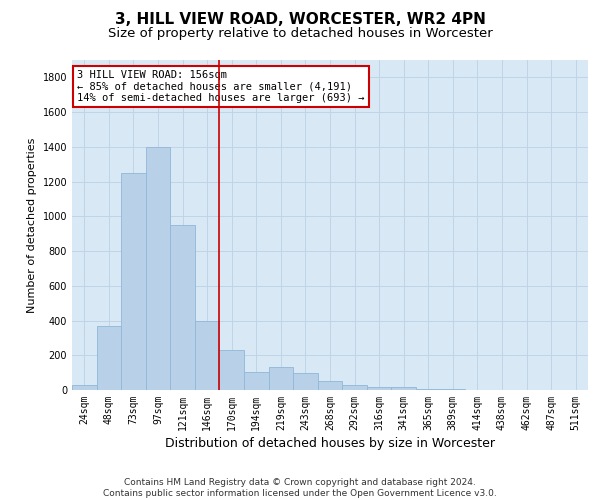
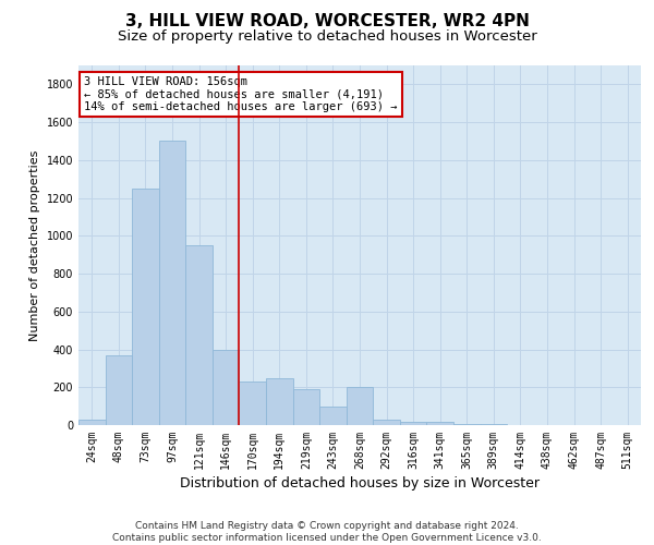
97sqm: 1400 -> 1500
194sqm: 100 -> 250
219sqm: 130 -> 190
268sqm: 50 -> 200
